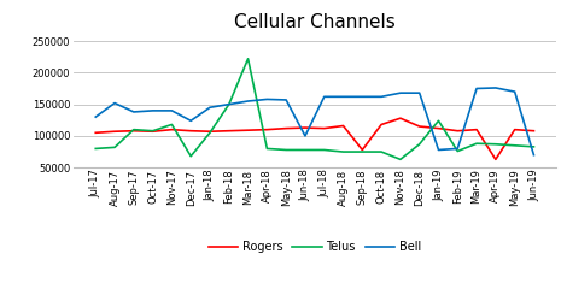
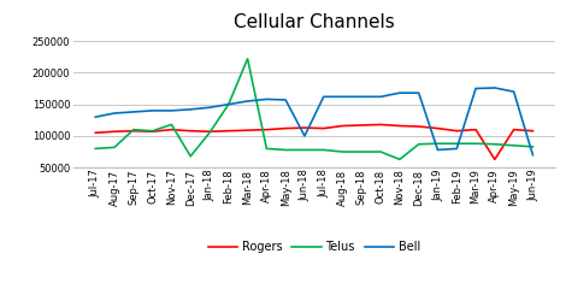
Bell/Aug-17: 152000 -> 136000
Bell/Dec-17: 124000 -> 142000
Rogers/Sep-18: 78000 -> 117000
Rogers/Nov-18: 128000 -> 116000
Telus/Jan-19: 124000 -> 88000
Telus/Feb-19: 76000 -> 88000
